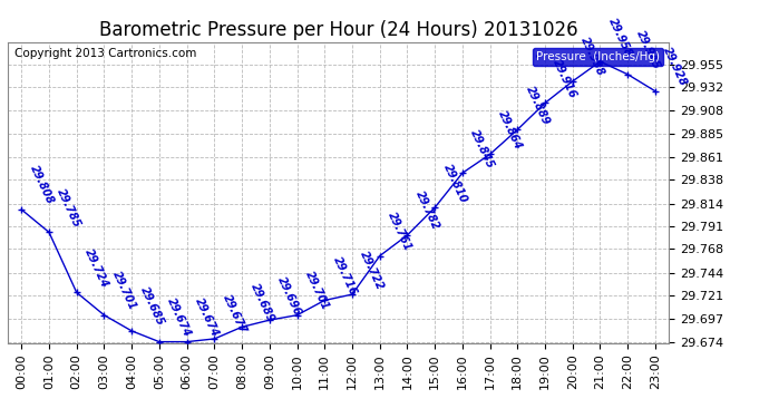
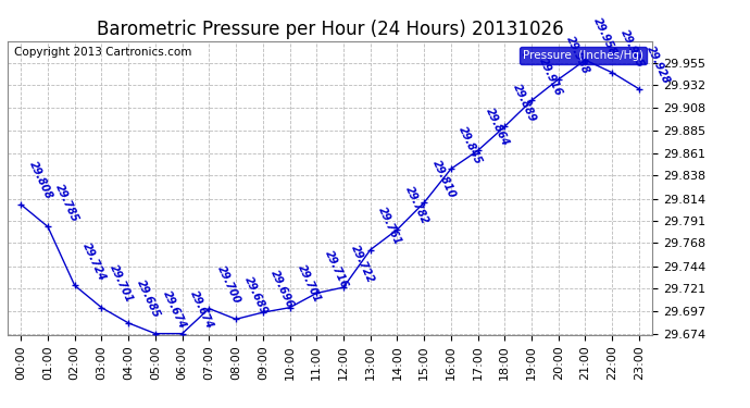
07:00: 29.677 -> 29.700
